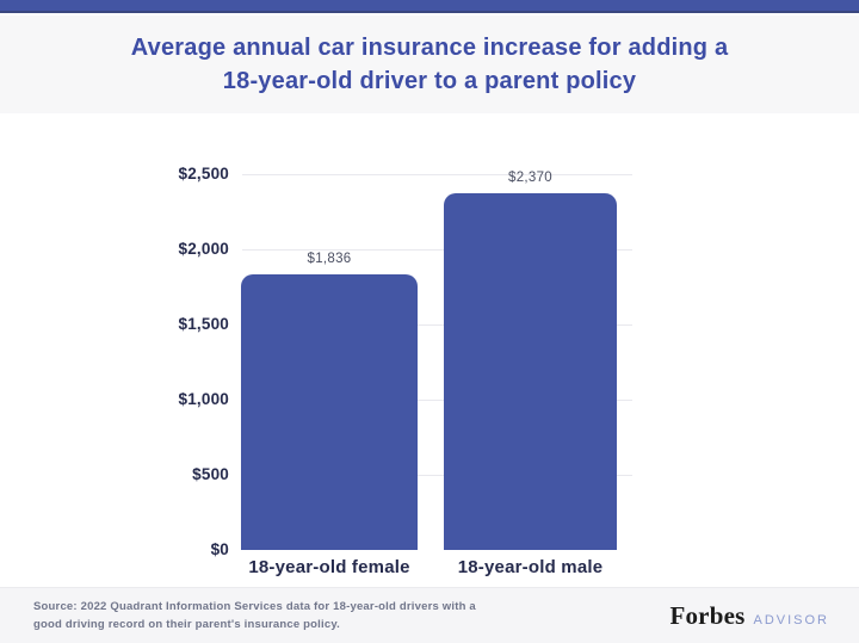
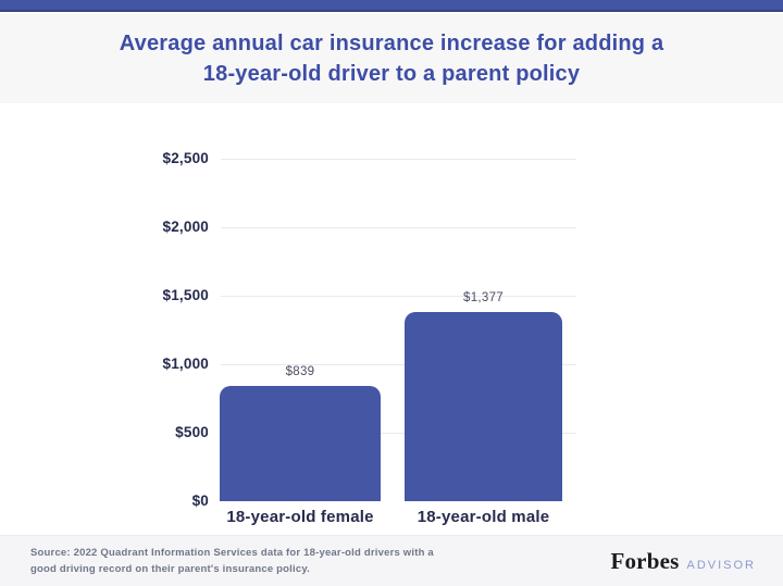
18-year-old female: $1,836 -> $839
18-year-old male: $2,370 -> $1,377
